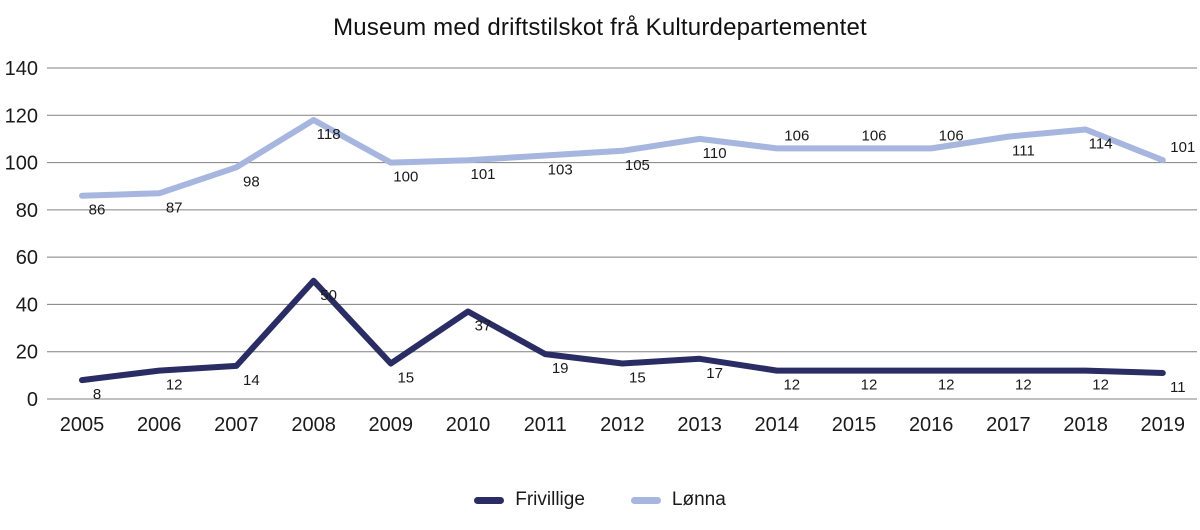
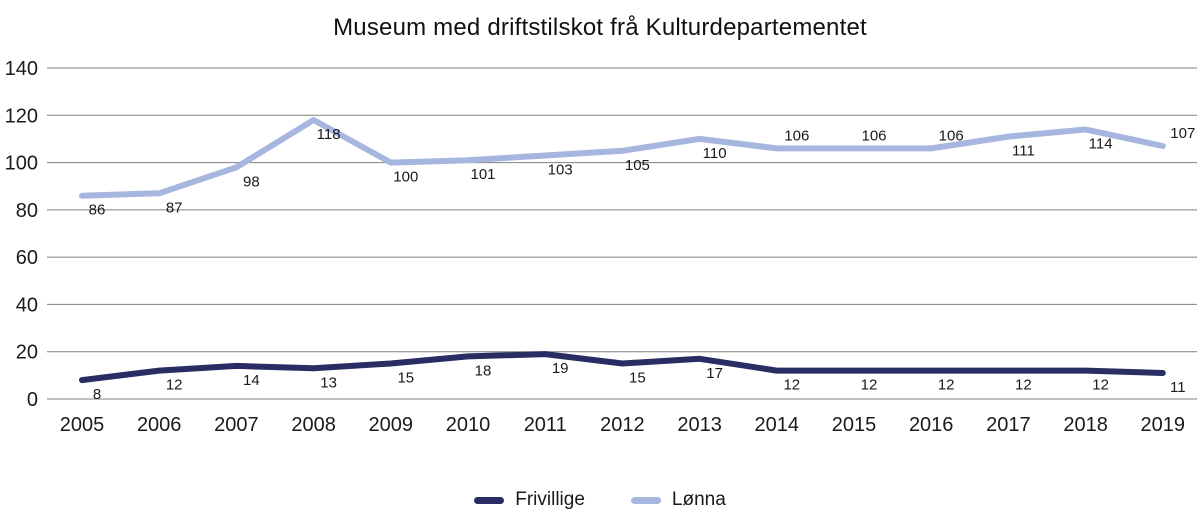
Frivillige/2008: 50 -> 13
Frivillige/2010: 37 -> 18
Lønna/2019: 101 -> 107
